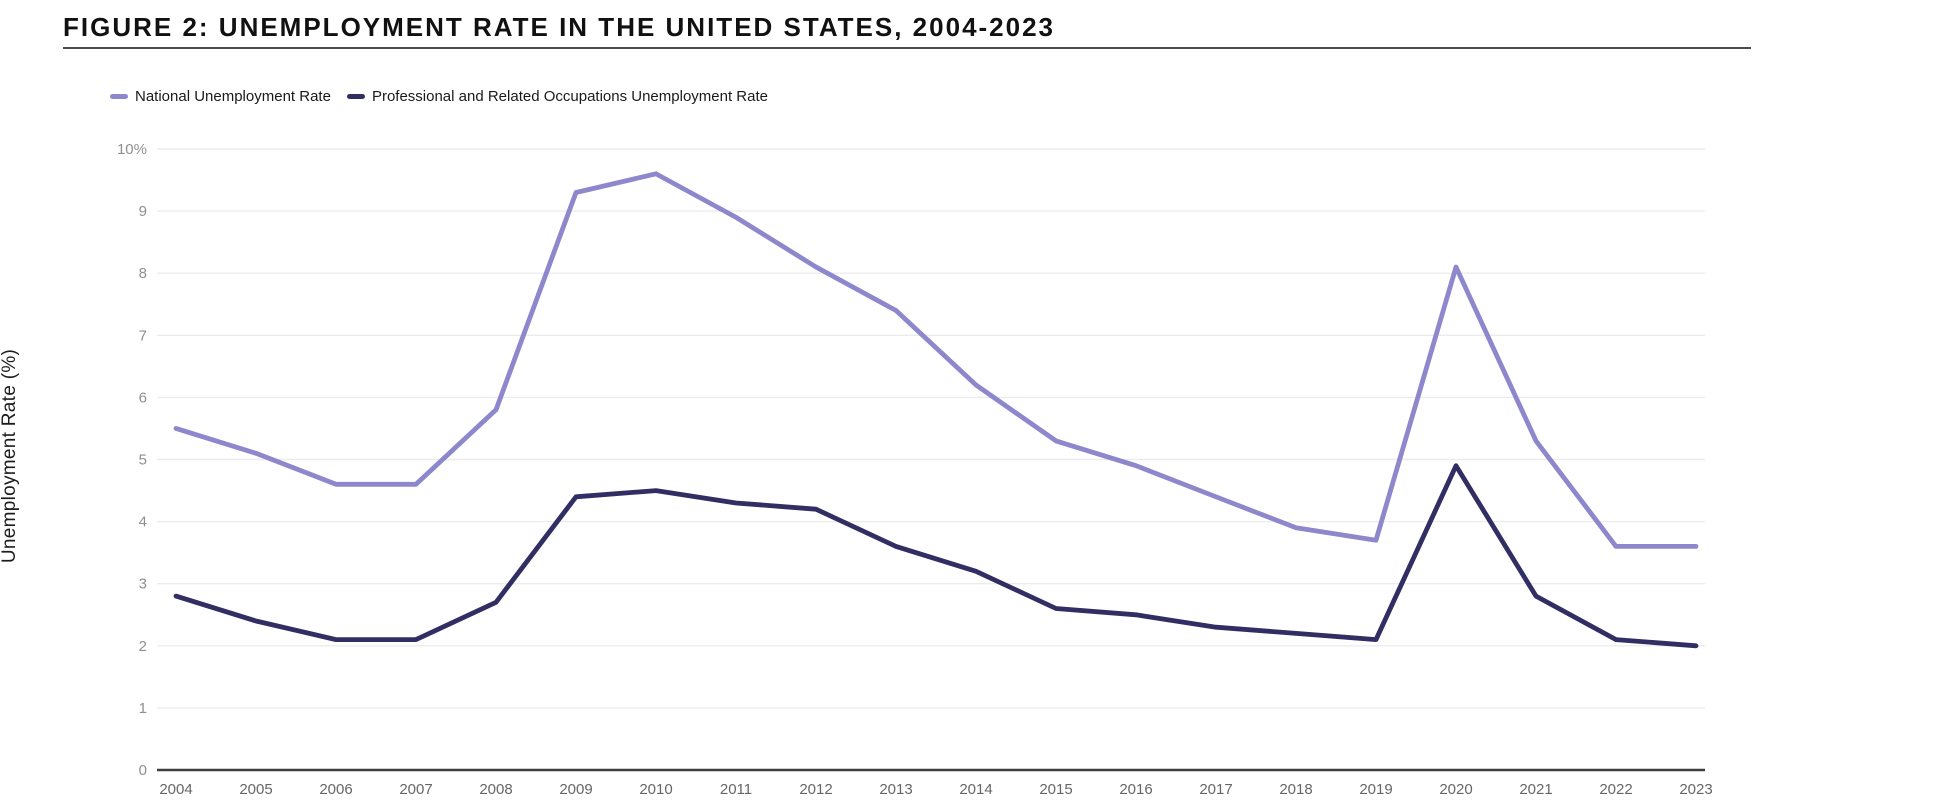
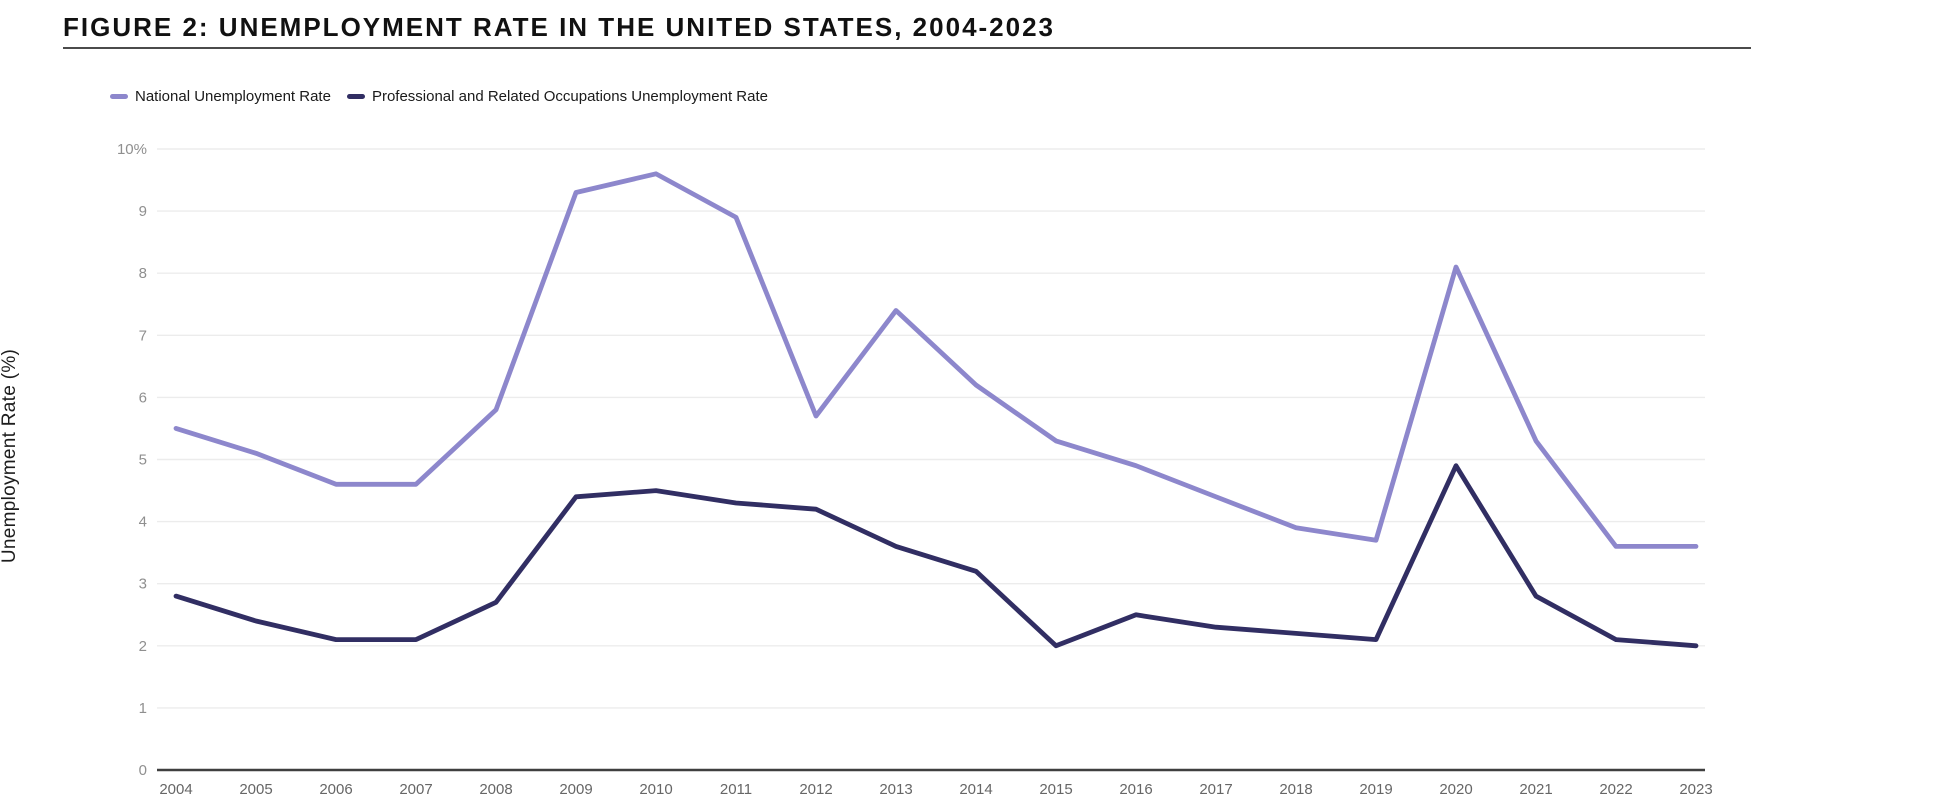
National Unemployment Rate/2012: 8.1% -> 5.7%
Professional and Related Occupations Unemployment Rate/2015: 2.6% -> 2.0%
